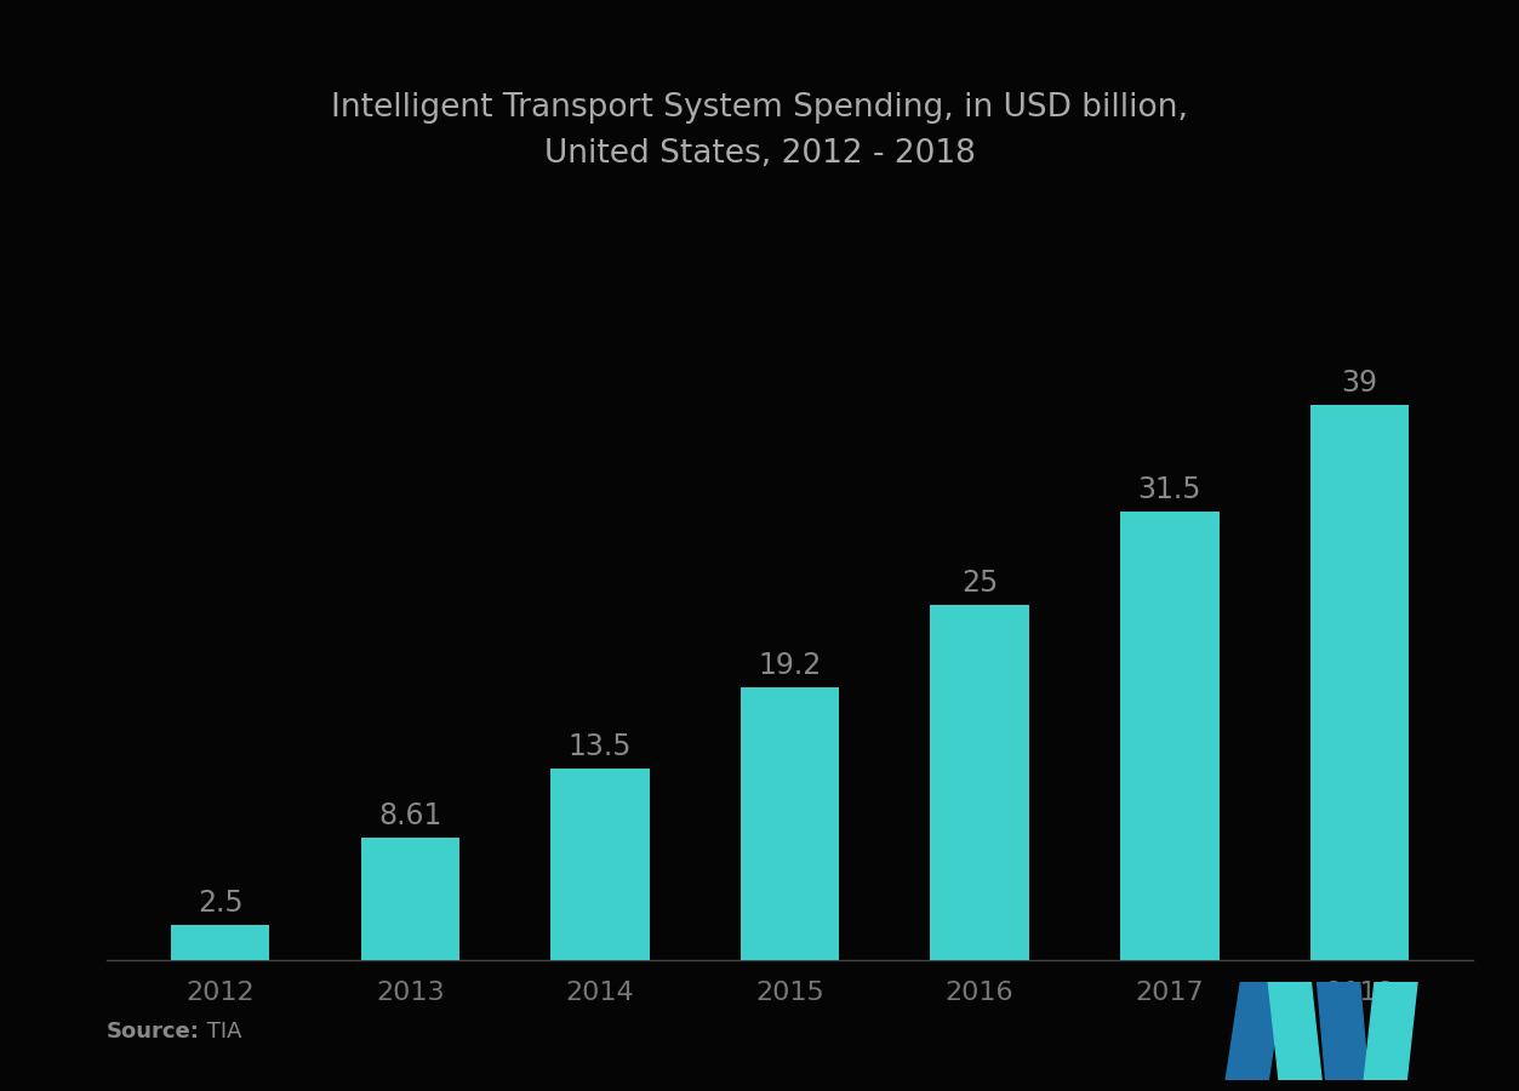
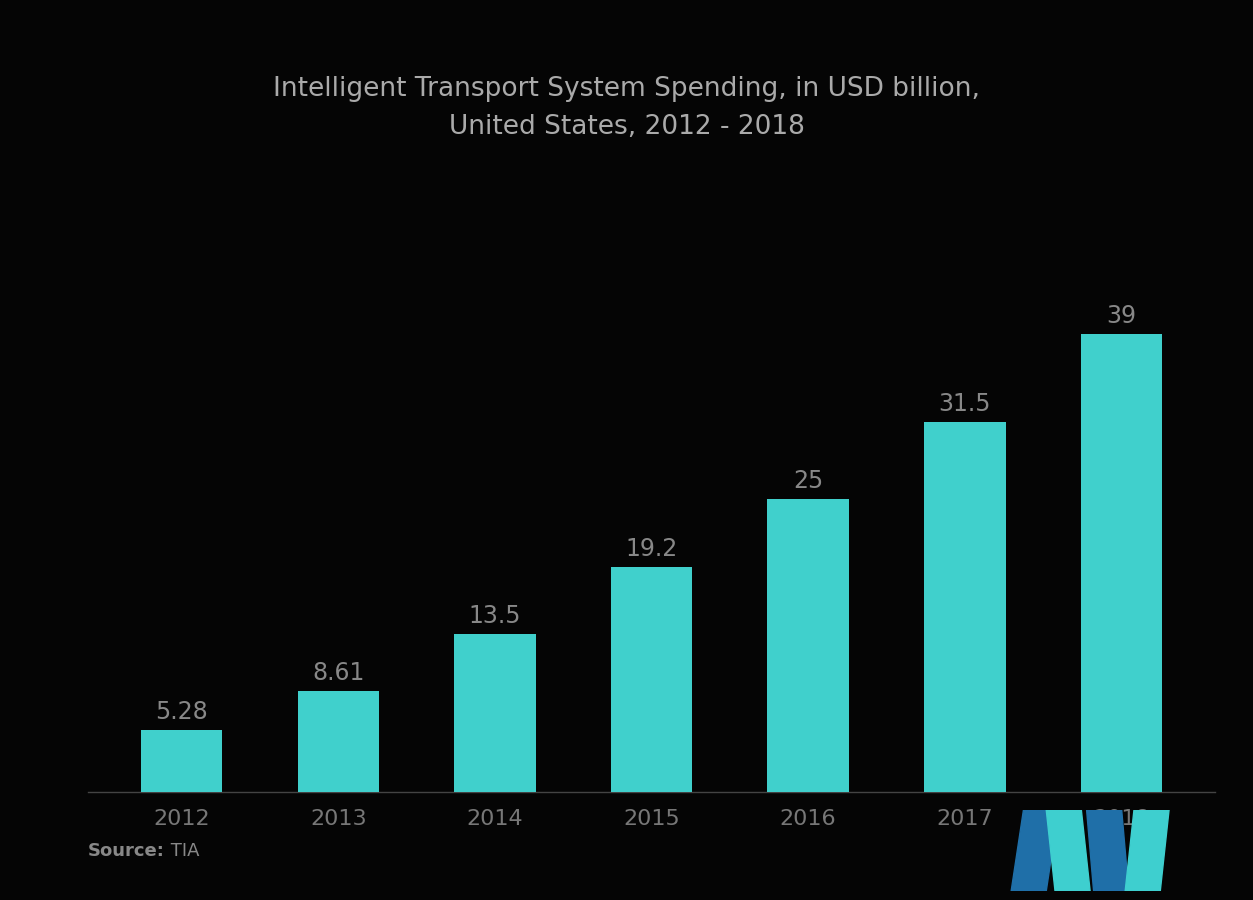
2012: 2.5 -> 5.28
